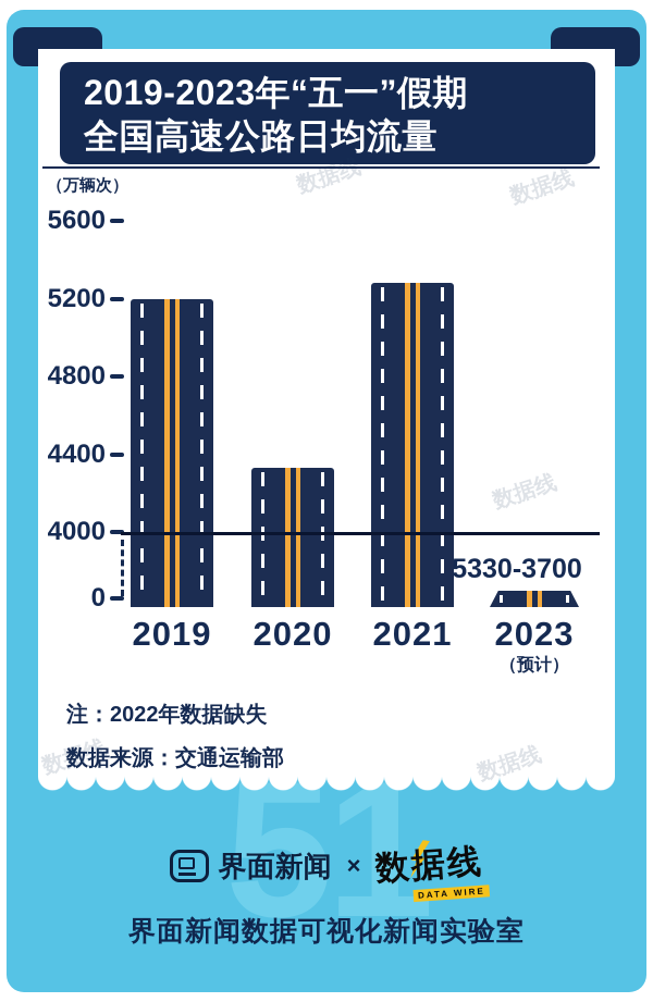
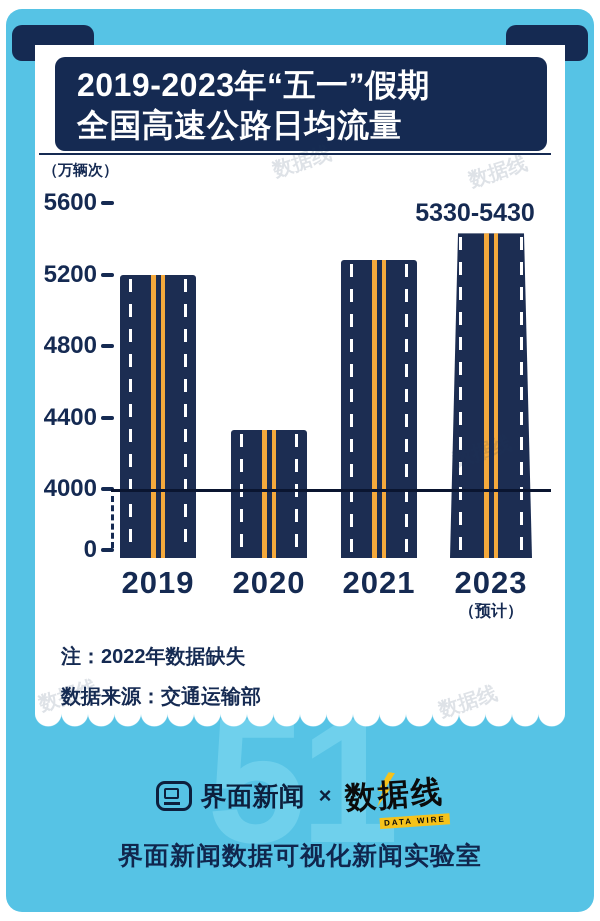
2023: 3700 -> 5430
